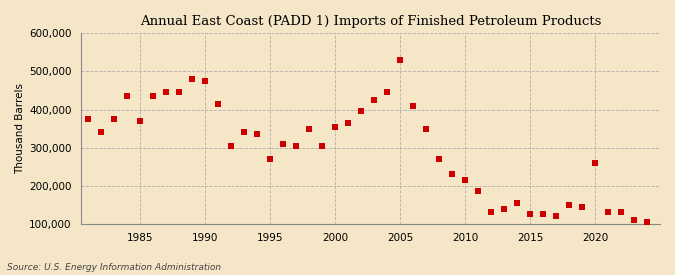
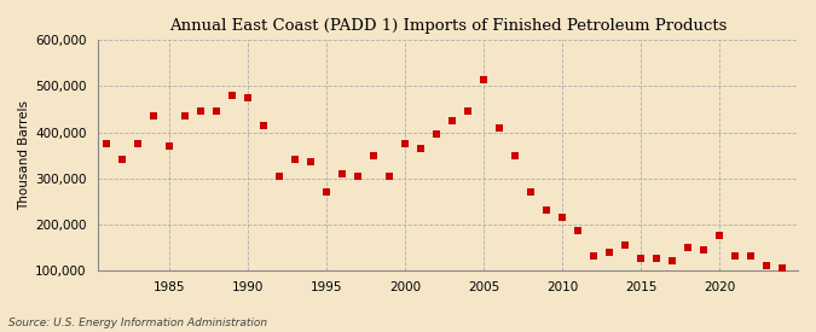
2000: 355,000 -> 375,000
2005: 530,000 -> 515,000
2020: 260,000 -> 175,000
